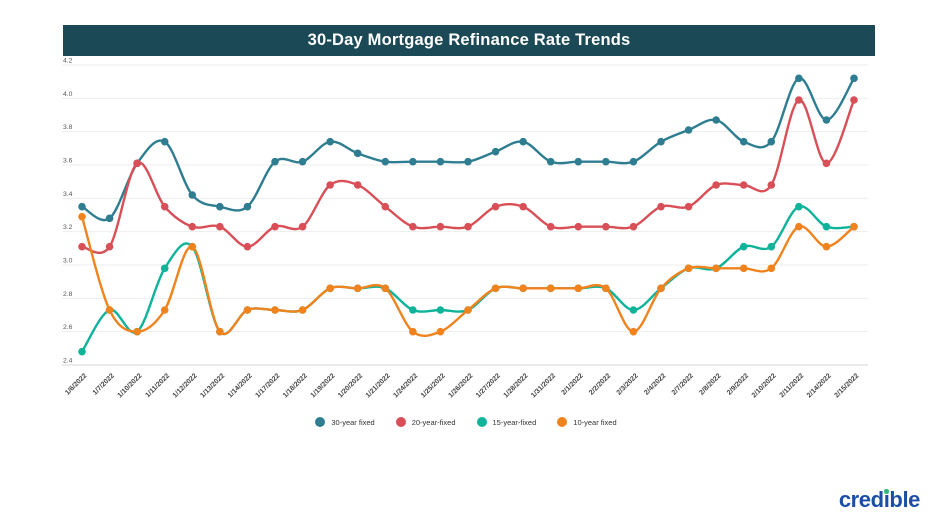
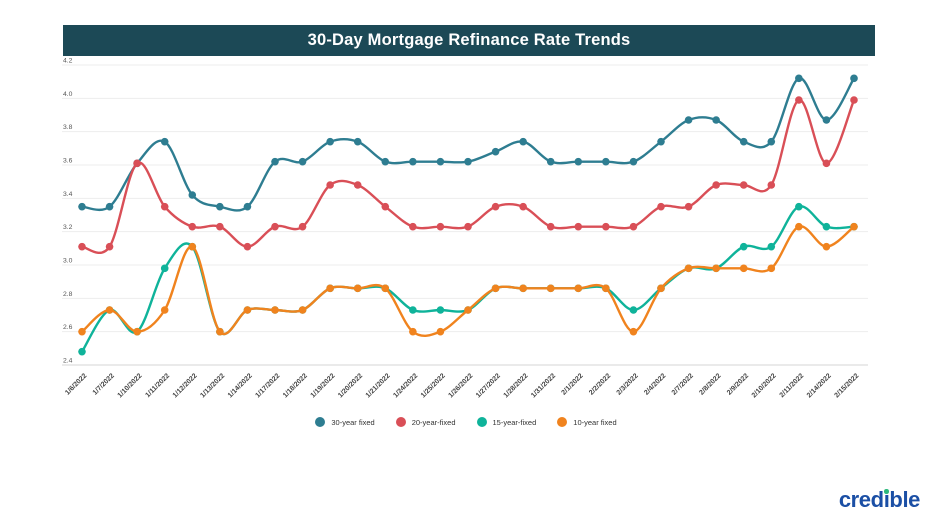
10-year fixed/1/6/2022: 3.29 -> 2.60
30-year fixed/1/7/2022: 3.28 -> 3.35
30-year fixed/1/20/2022: 3.67 -> 3.74
30-year fixed/2/7/2022: 3.81 -> 3.87
